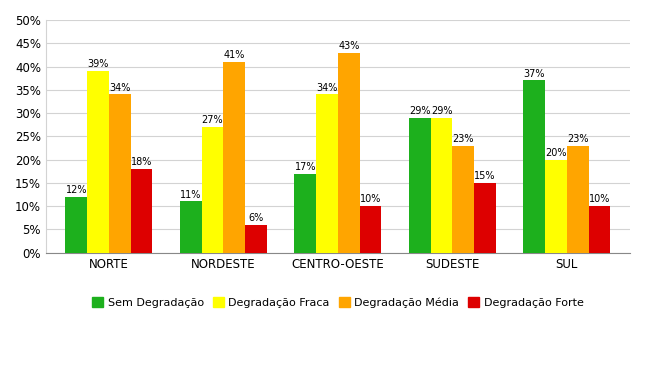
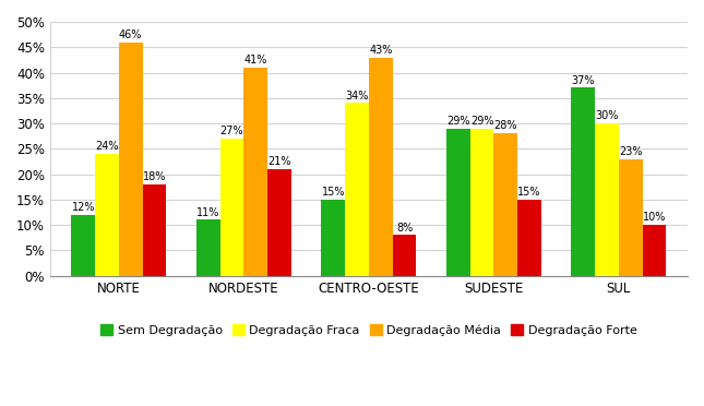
Degradação Fraca/NORTE: 39% -> 24%
Degradação Média/NORTE: 34% -> 46%
Degradação Forte/NORDESTE: 6% -> 21%
Sem Degradação/CENTRO-OESTE: 17% -> 15%
Degradação Forte/CENTRO-OESTE: 10% -> 8%
Degradação Média/SUDESTE: 23% -> 28%
Degradação Fraca/SUL: 20% -> 30%
